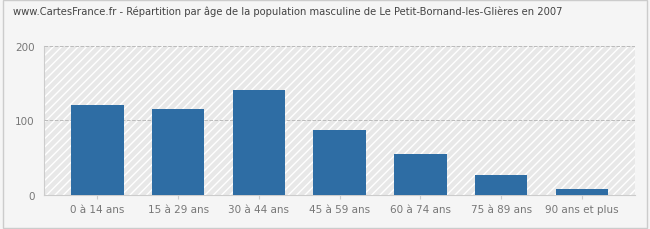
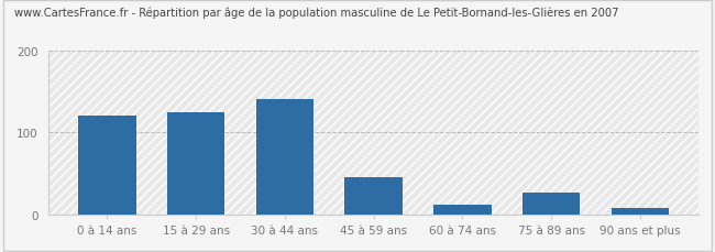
15 à 29 ans: 115 -> 124
45 à 59 ans: 87 -> 46
60 à 74 ans: 55 -> 12
